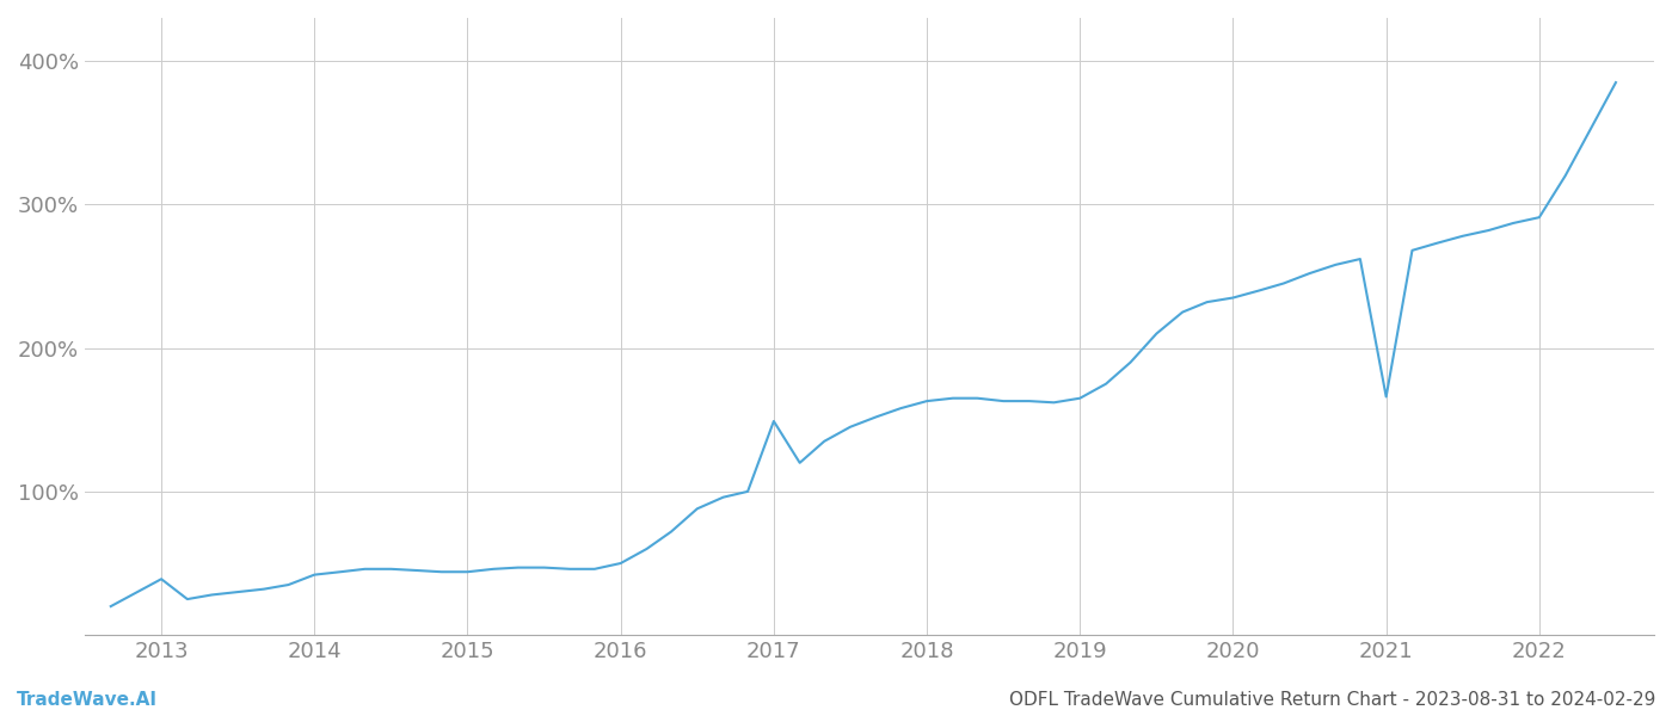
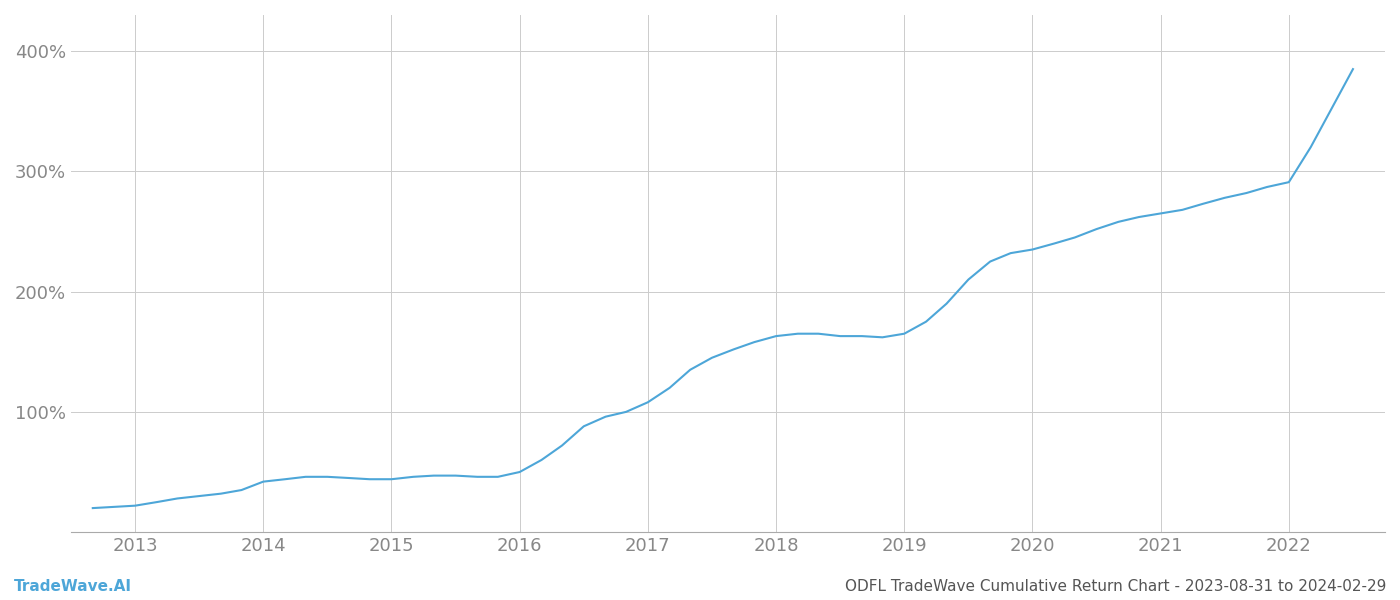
2013: 39% -> 22%
2017: 149% -> 108%
2021: 166% -> 265%
